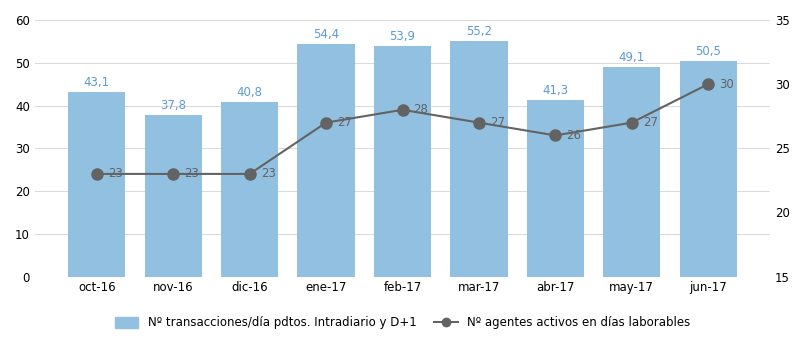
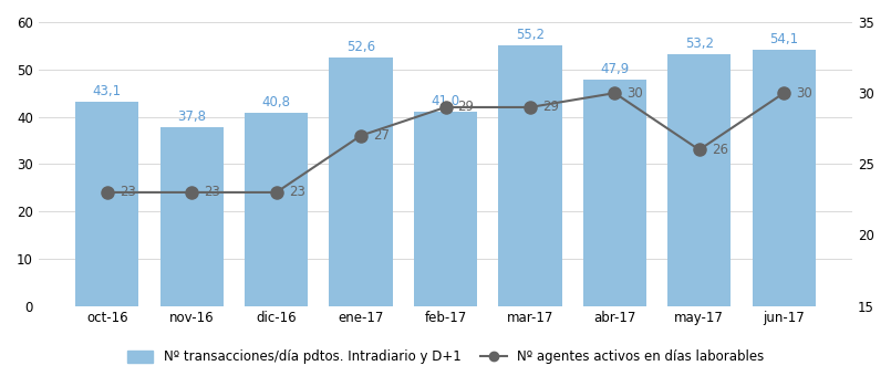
Nº transacciones/día pdtos. Intradiario y D+1/ene-17: 54,4 -> 52,6
Nº transacciones/día pdtos. Intradiario y D+1/feb-17: 53,9 -> 41,0
Nº agentes activos en días laborables/feb-17: 28 -> 29
Nº agentes activos en días laborables/mar-17: 27 -> 29
Nº transacciones/día pdtos. Intradiario y D+1/abr-17: 41,3 -> 47,9
Nº agentes activos en días laborables/abr-17: 26 -> 30
Nº transacciones/día pdtos. Intradiario y D+1/may-17: 49,1 -> 53,2
Nº agentes activos en días laborables/may-17: 27 -> 26
Nº transacciones/día pdtos. Intradiario y D+1/jun-17: 50,5 -> 54,1
